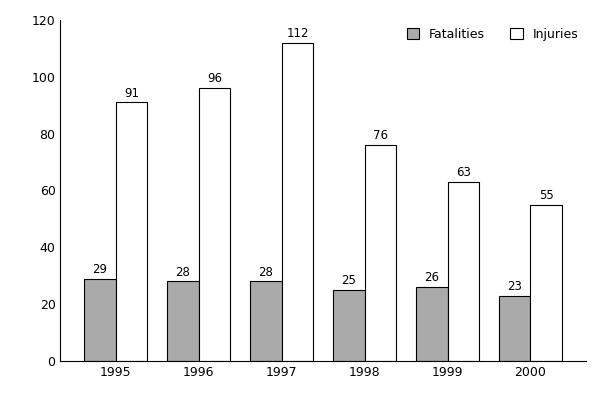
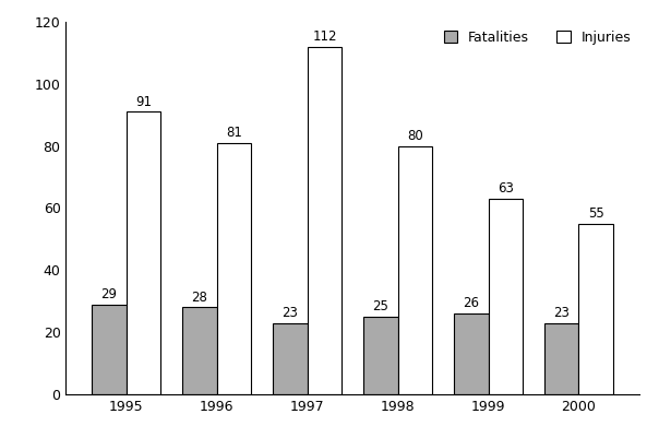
Injuries/1996: 96 -> 81
Fatalities/1997: 28 -> 23
Injuries/1998: 76 -> 80
